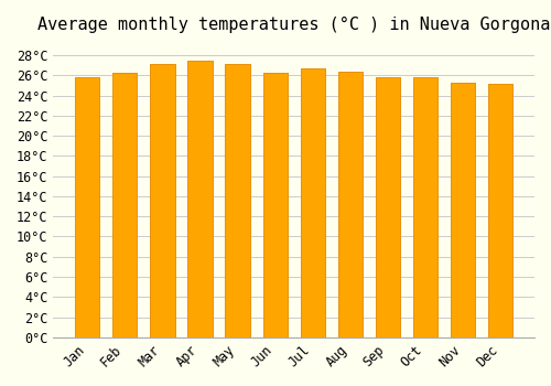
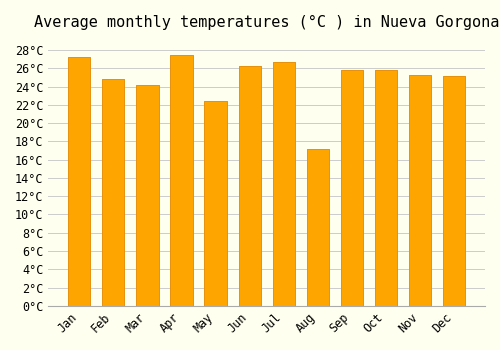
Jan: 25.8°C -> 27.2°C
Feb: 26.3°C -> 24.8°C
Mar: 27.1°C -> 24.2°C
May: 27.1°C -> 22.4°C
Aug: 26.4°C -> 17.2°C
